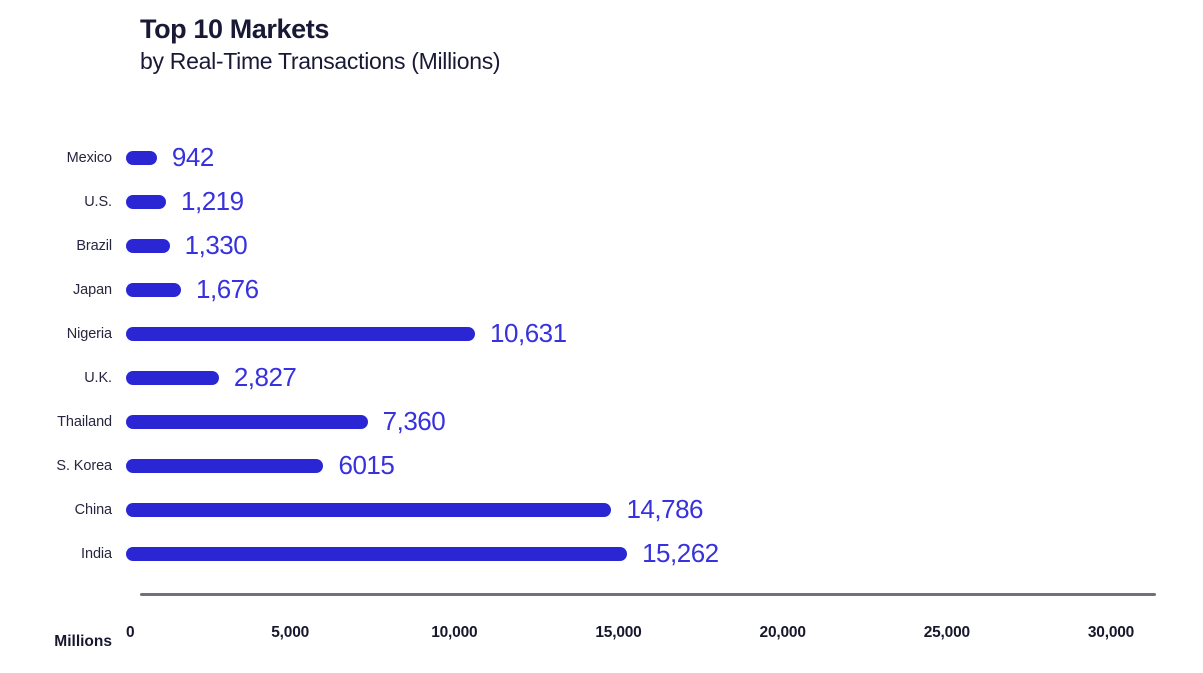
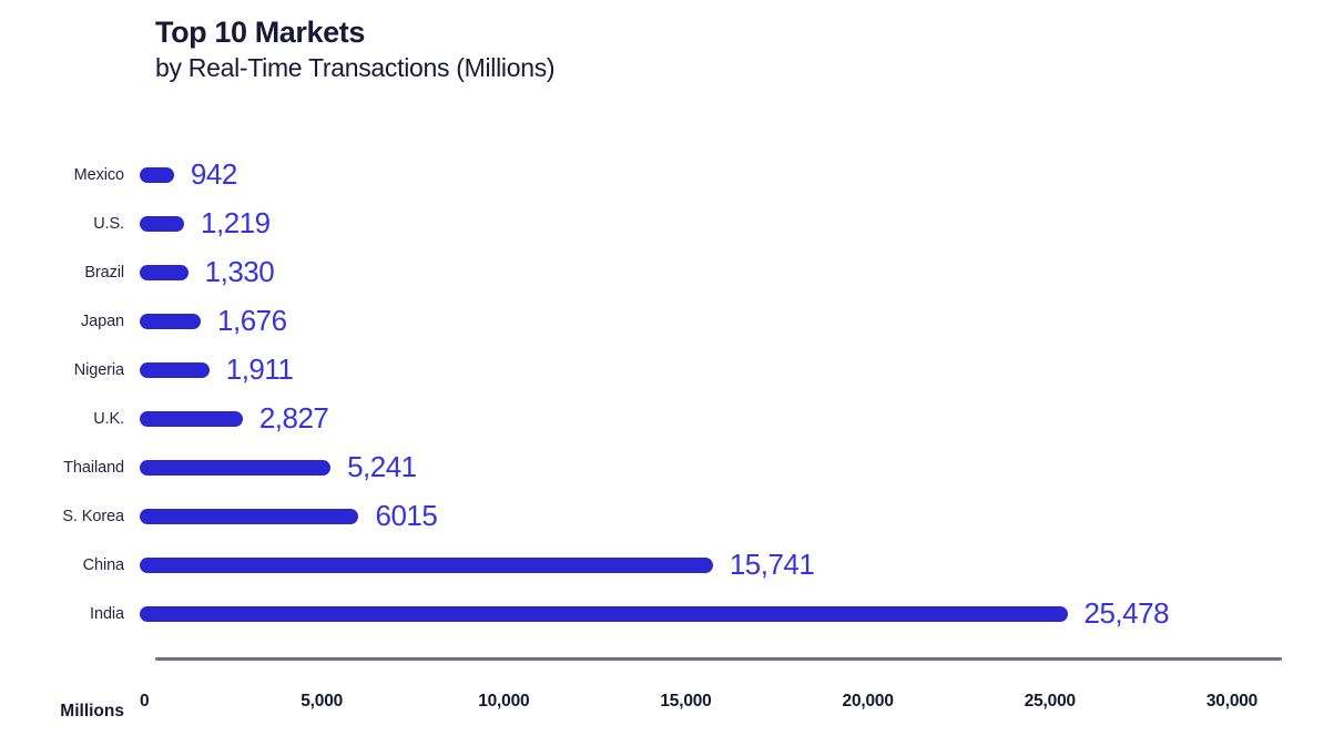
Nigeria: 10,631 -> 1,911
Thailand: 7,360 -> 5,241
China: 14,786 -> 15,741
India: 15,262 -> 25,478
